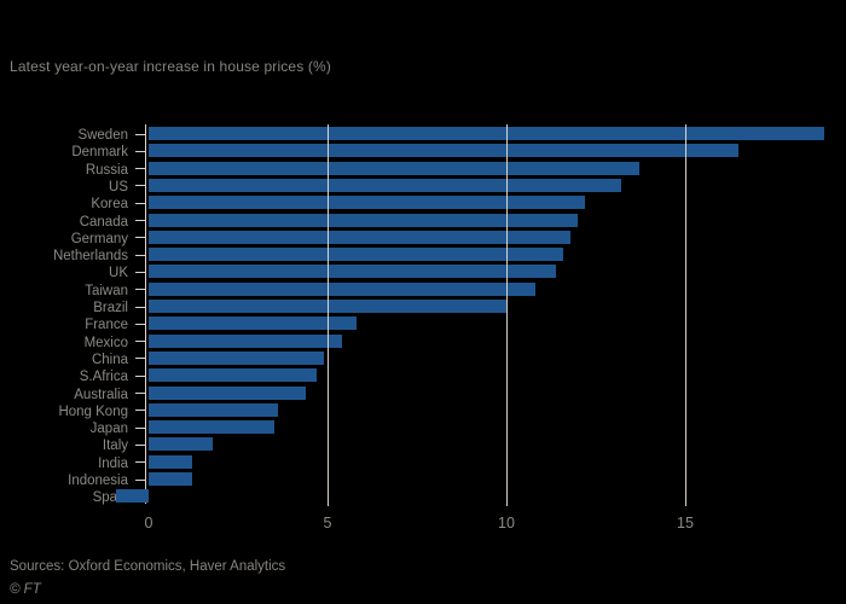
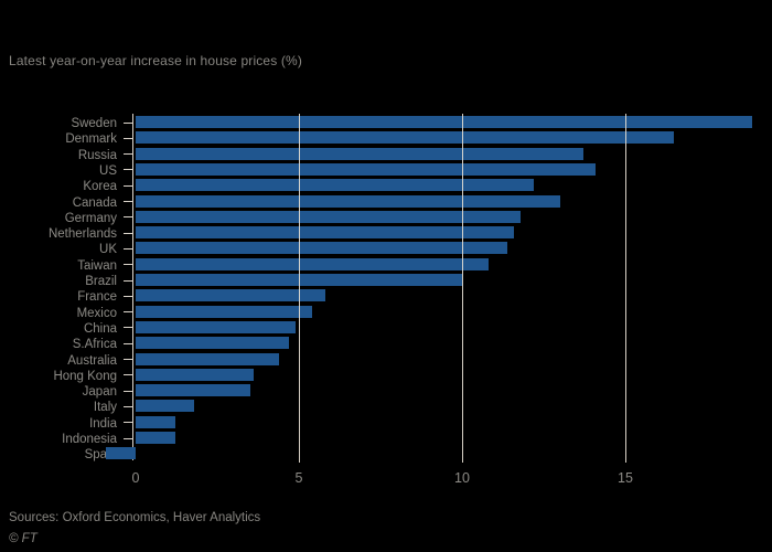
US: 13.2 -> 14.1
Canada: 12.0 -> 13.0
